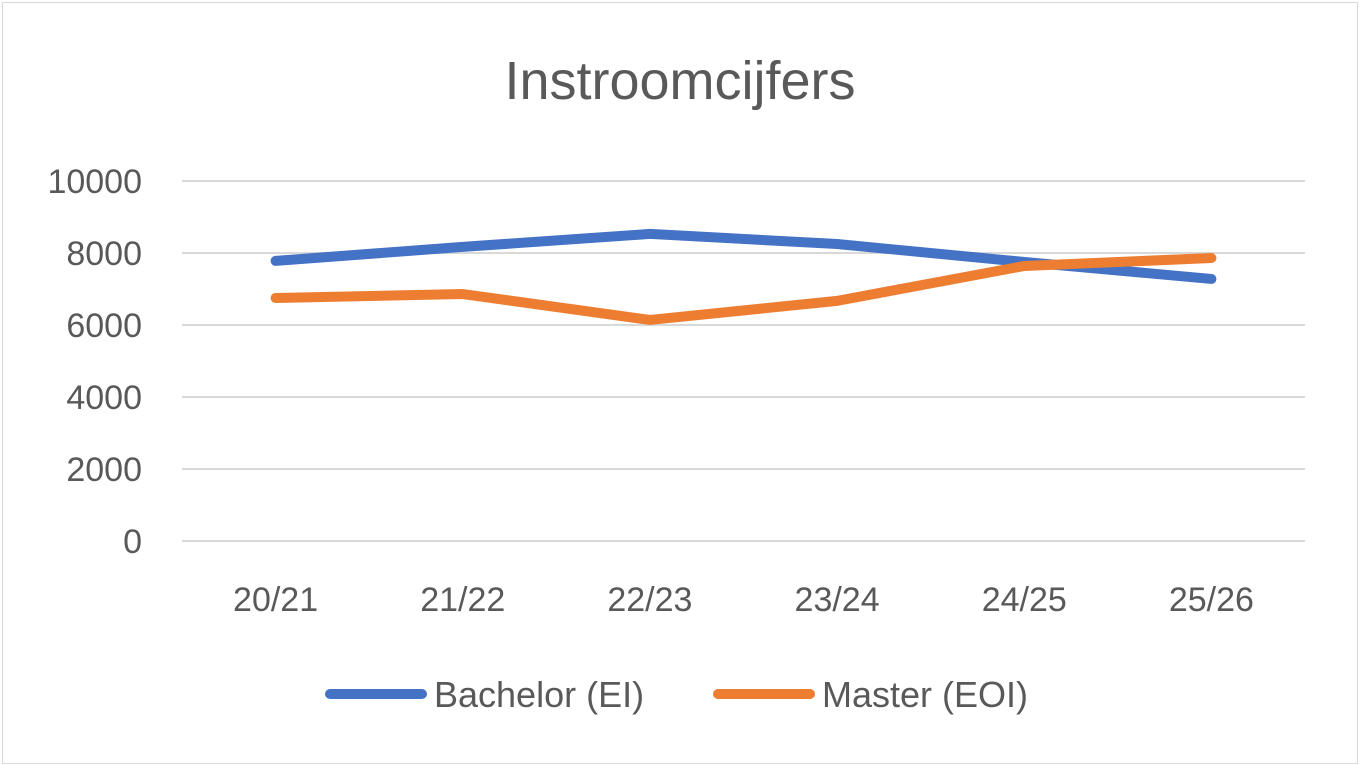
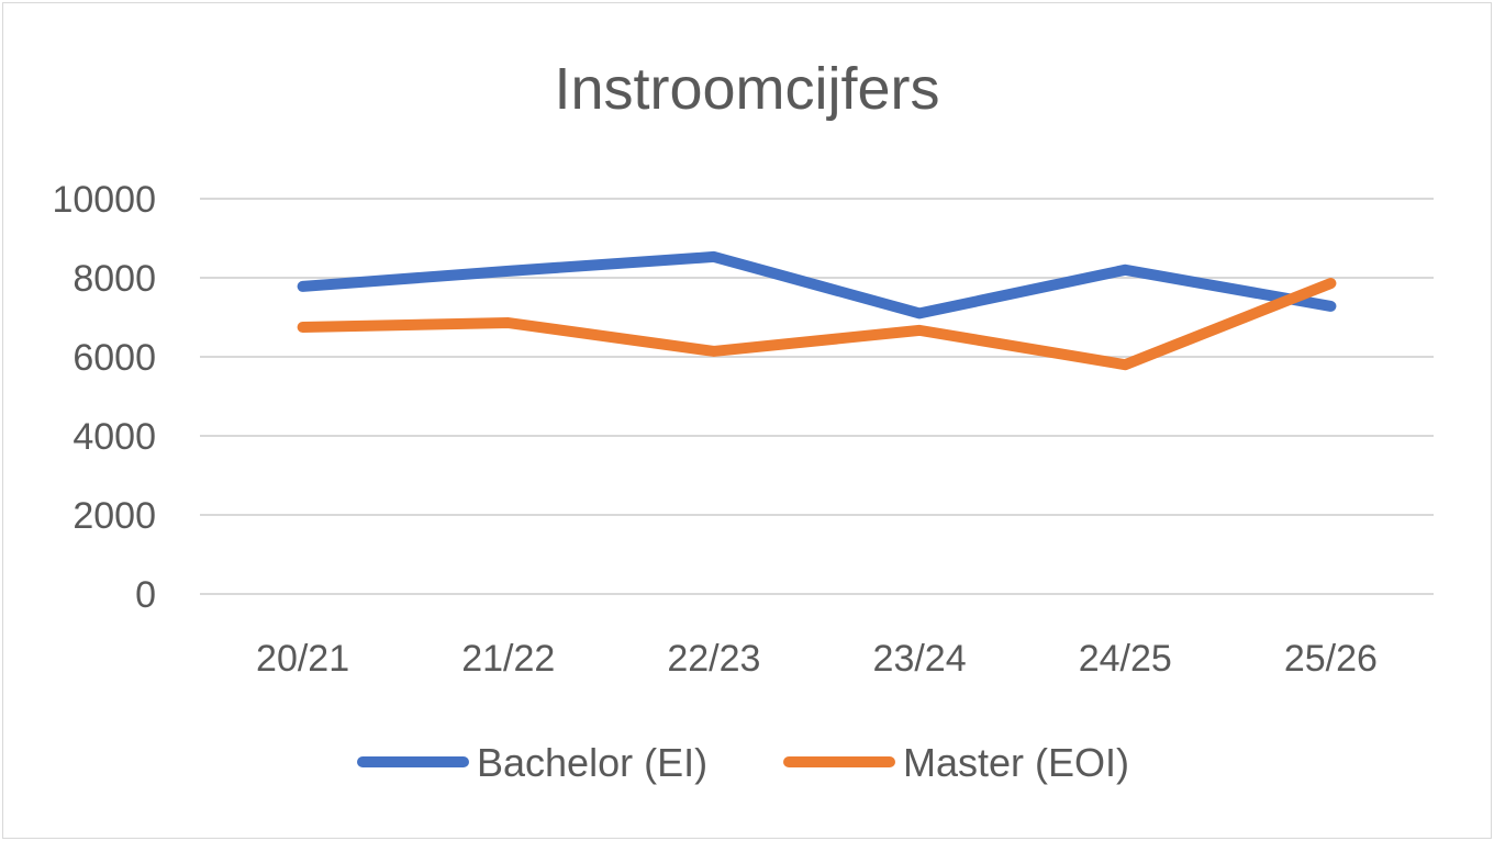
Bachelor (EI)/23/24: 8200 -> 7100
Bachelor (EI)/24/25: 7800 -> 8200
Master (EOI)/24/25: 7600 -> 5800
